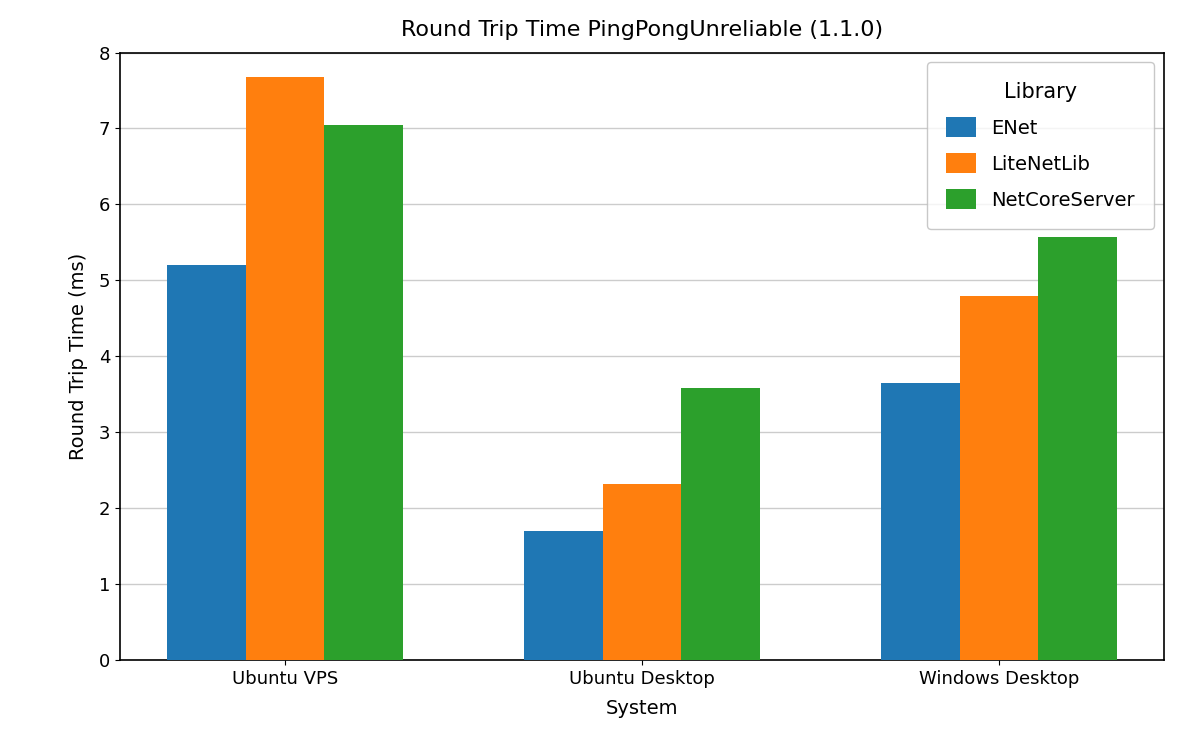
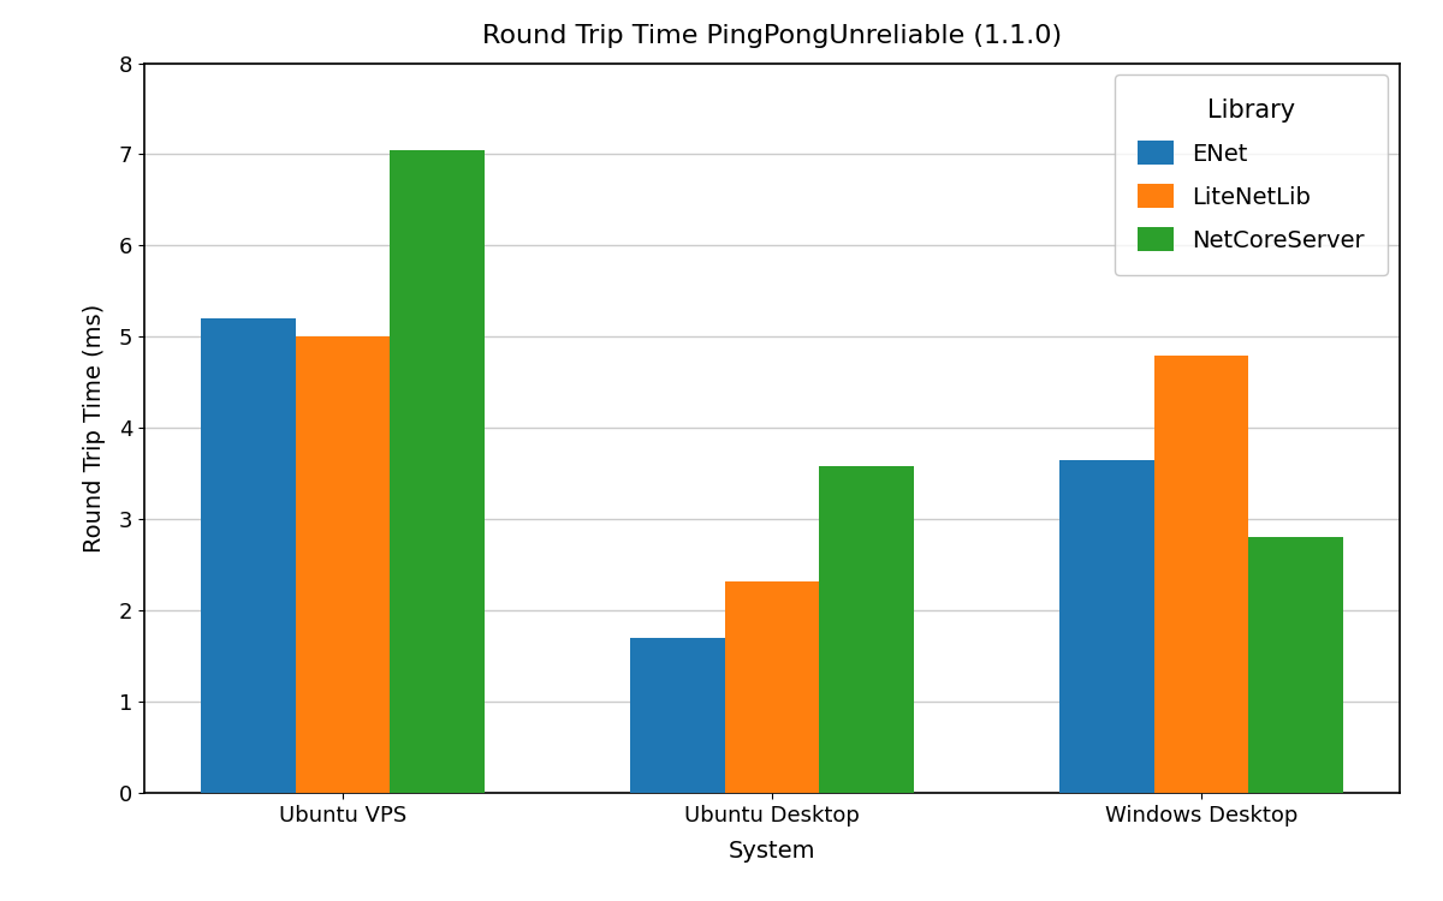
LiteNetLib/Ubuntu VPS: 7.68 -> 5.00
NetCoreServer/Windows Desktop: 5.57 -> 2.80
